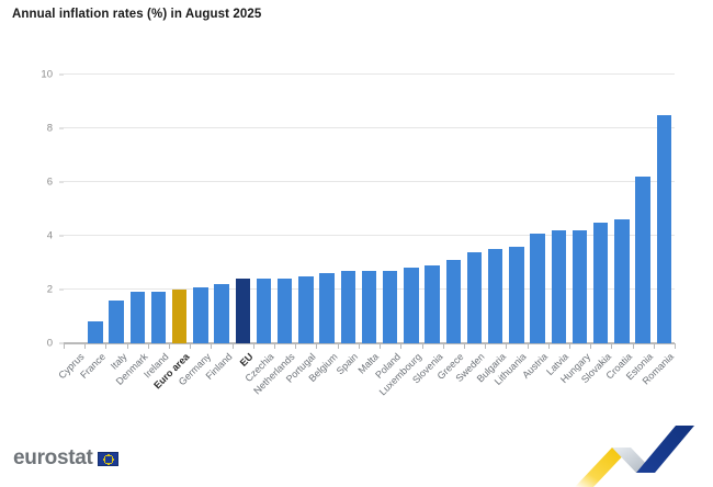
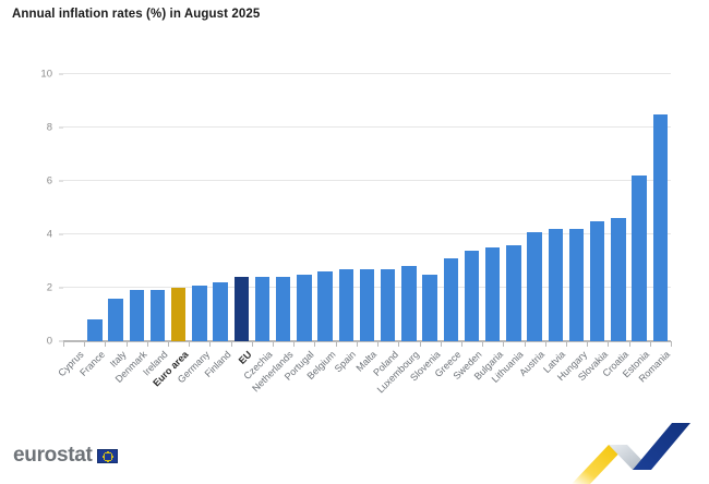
Slovenia: 2.9 -> 2.5
